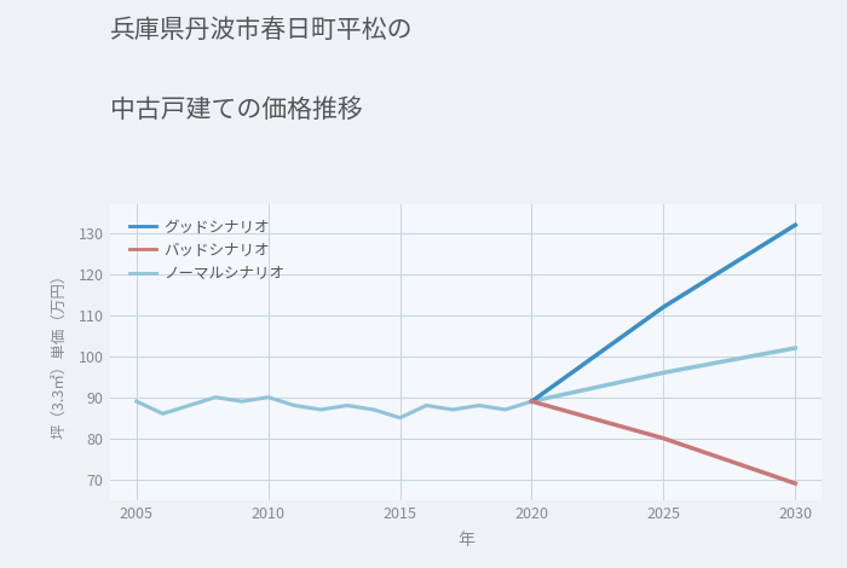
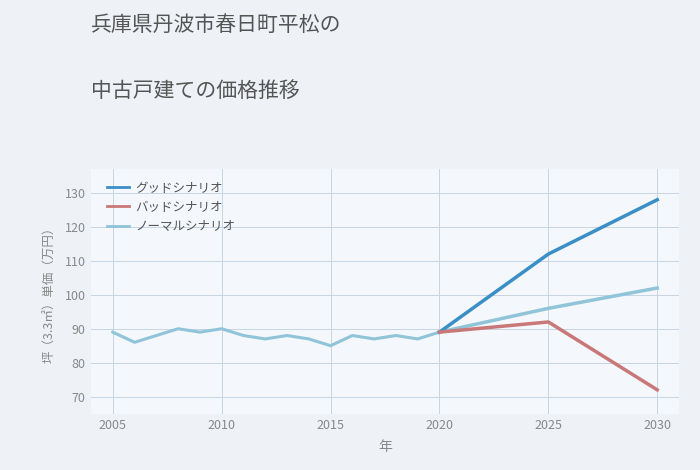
バッドシナリオ/2025: 80 -> 92
グッドシナリオ/2030: 132 -> 128
バッドシナリオ/2030: 69 -> 72
